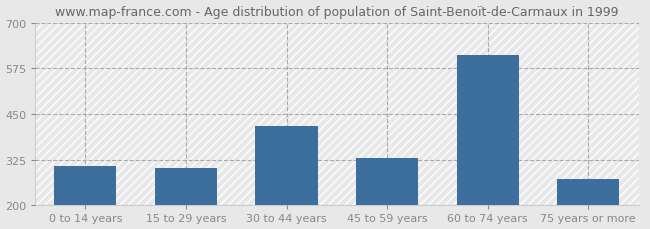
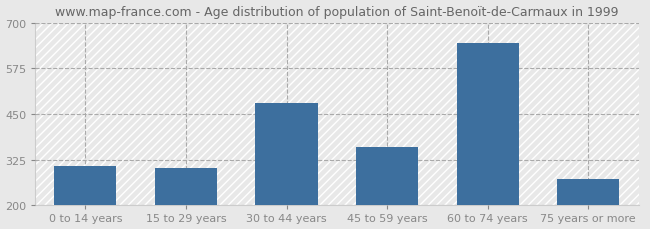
30 to 44 years: 418 -> 480
45 to 59 years: 328 -> 360
60 to 74 years: 612 -> 645
